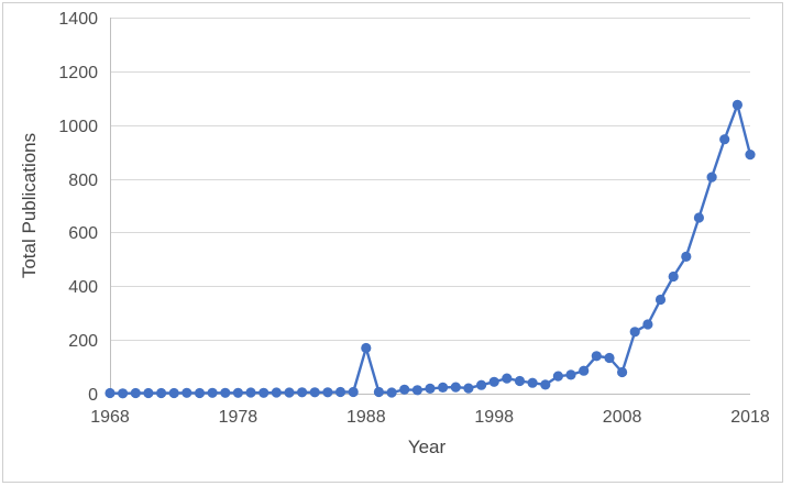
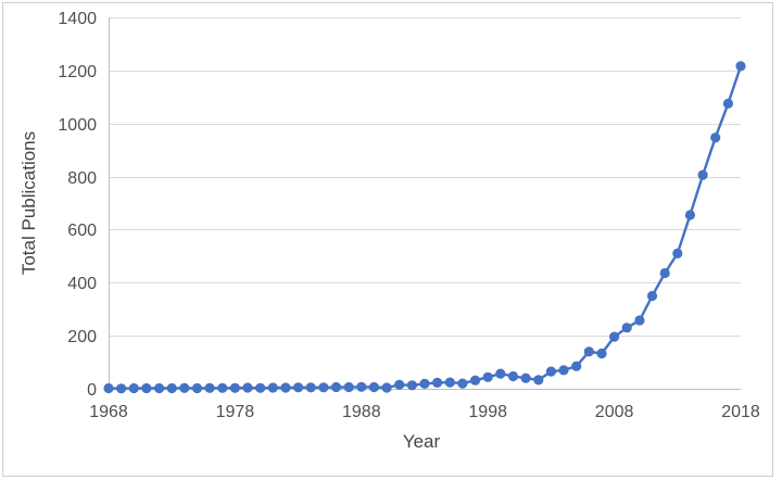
1988: 170 -> 10
2008: 80 -> 200
2018: 890 -> 1220
